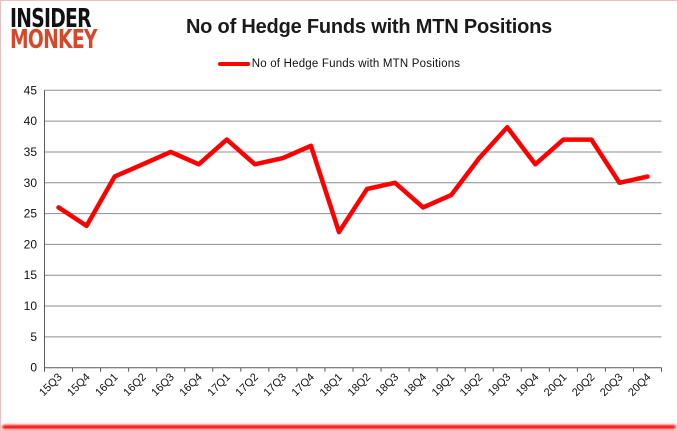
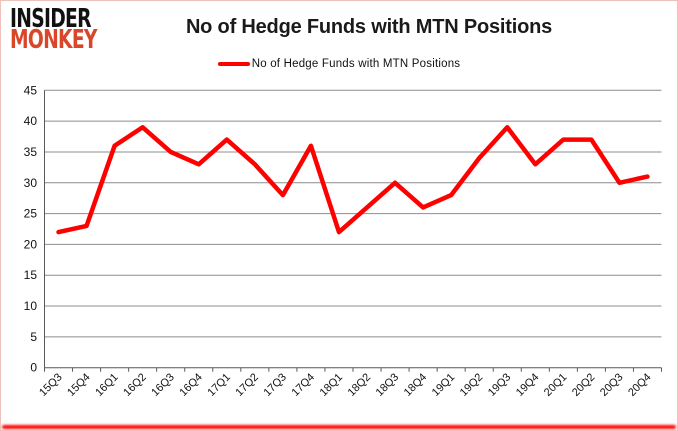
15Q3: 26 -> 22
16Q1: 31 -> 36
16Q2: 33 -> 39
17Q3: 34 -> 28
18Q2: 29 -> 26
